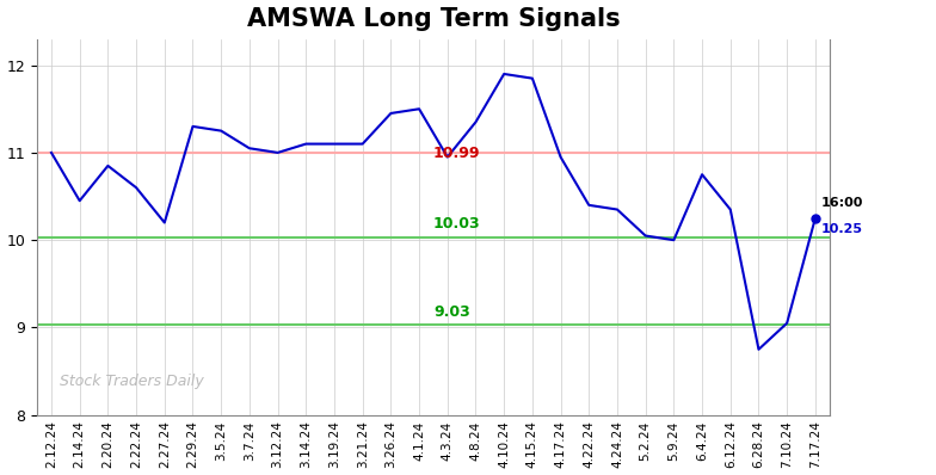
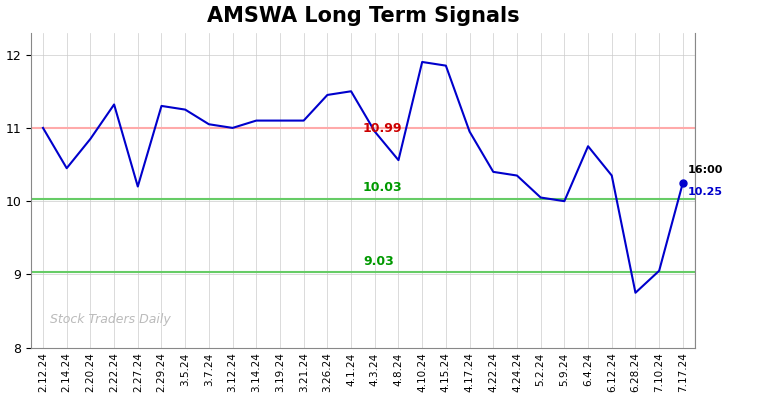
2.22.24: 10.60 -> 11.32
4.8.24: 11.35 -> 10.56
